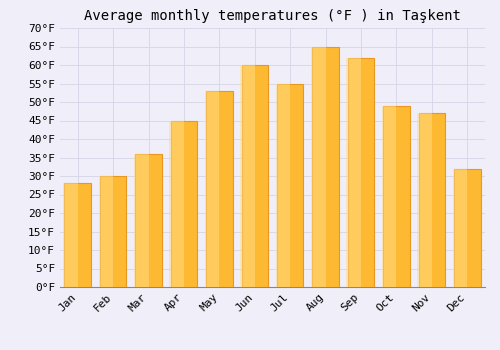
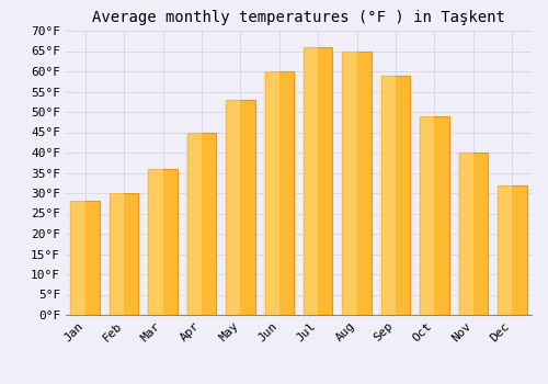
Jul: 55°F -> 66°F
Sep: 62°F -> 59°F
Nov: 47°F -> 40°F
